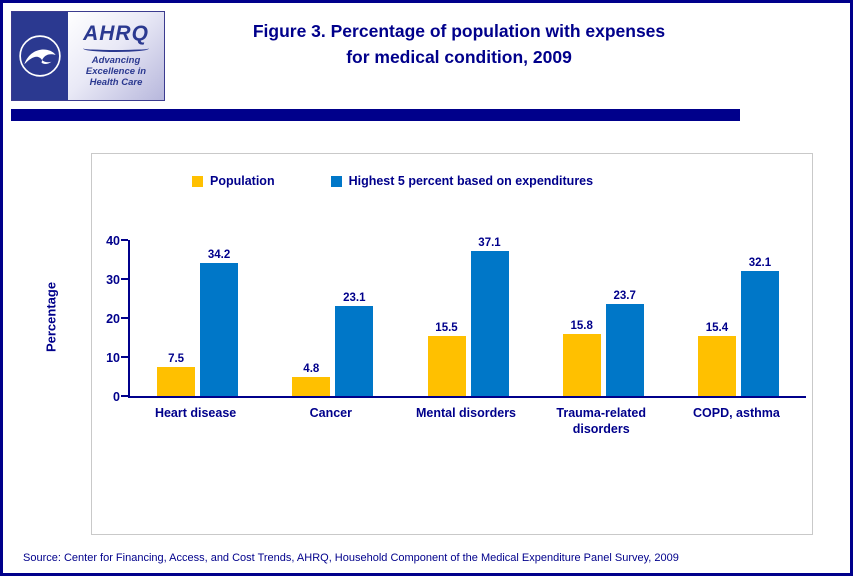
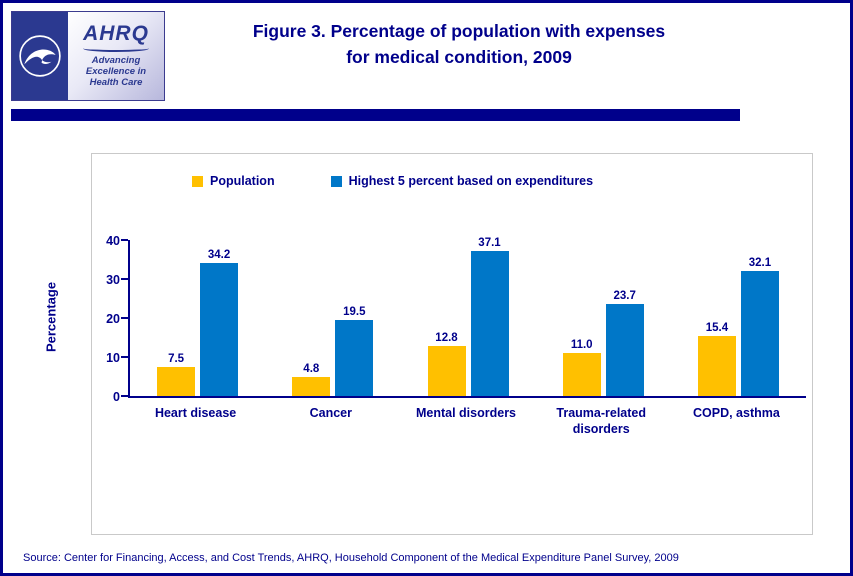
Highest 5 percent based on expenditures/Cancer: 23.1 -> 19.5
Population/Mental disorders: 15.5 -> 12.8
Population/Trauma-related disorders: 15.8 -> 11.0
